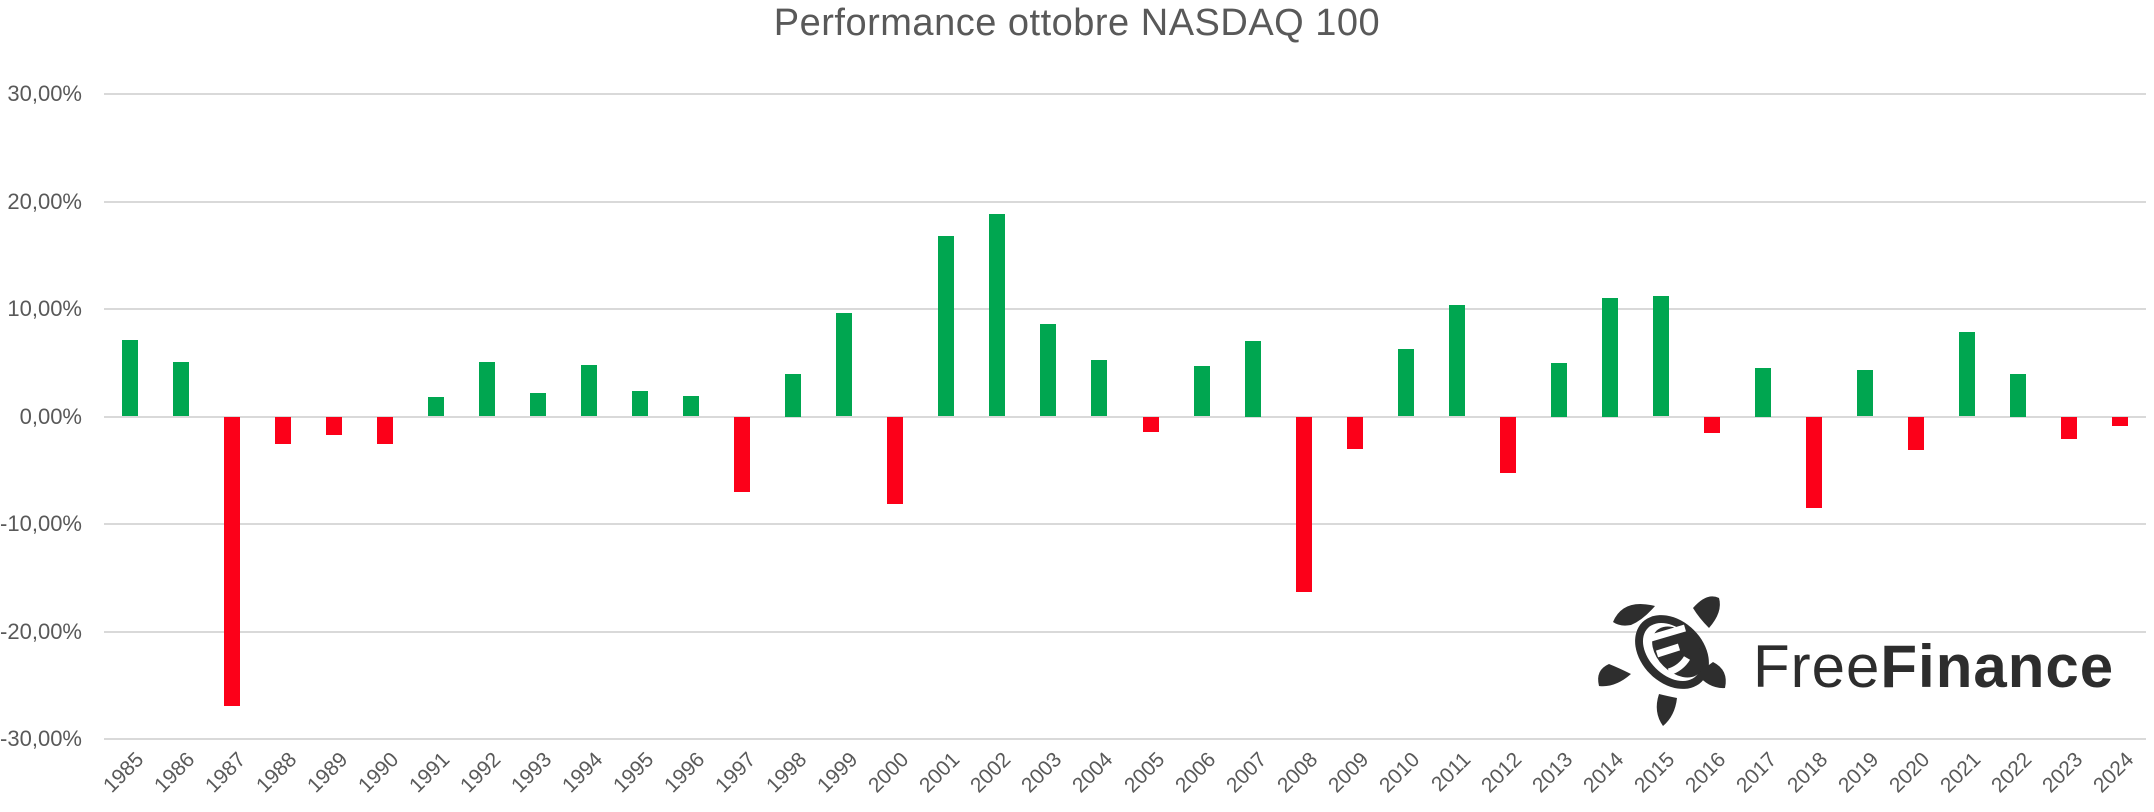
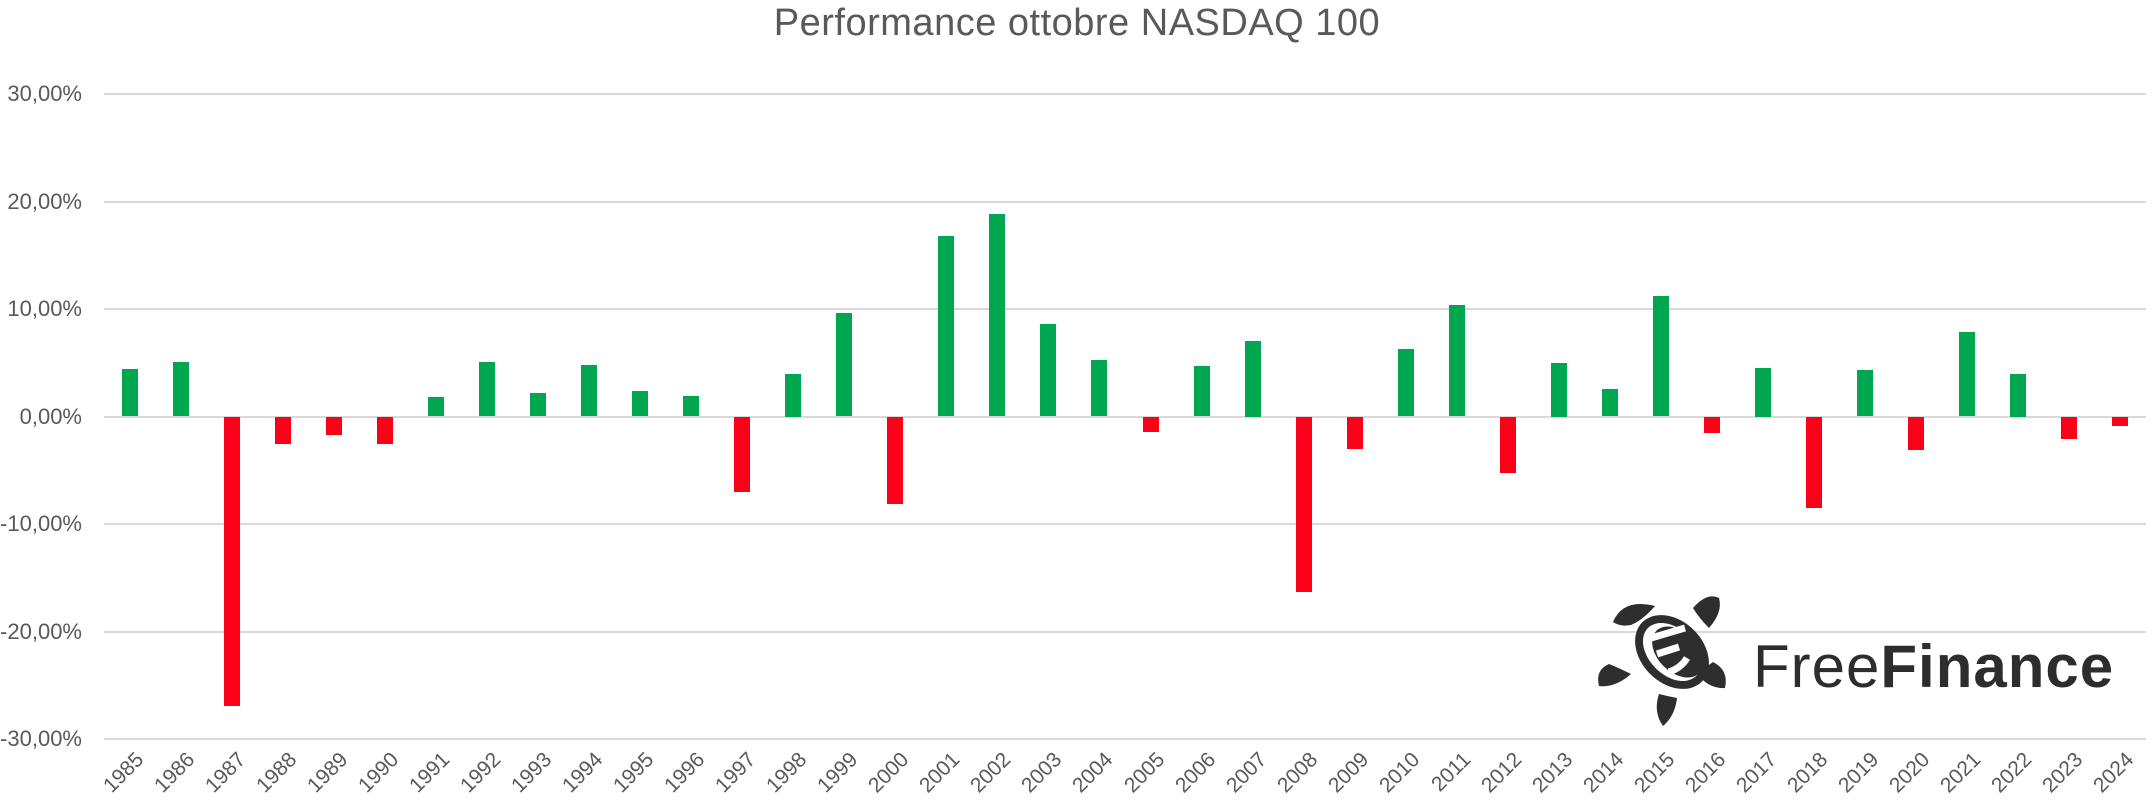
1985: 7,1% -> 4,4%
2014: 11,0% -> 2,6%
